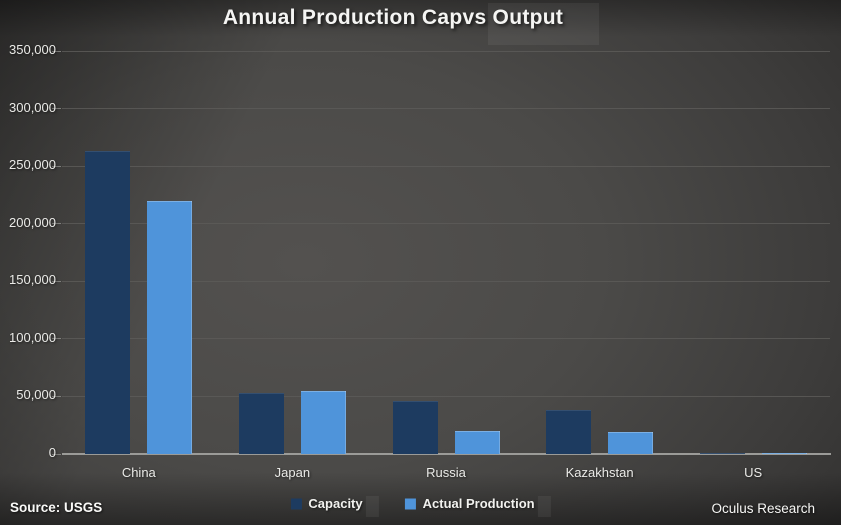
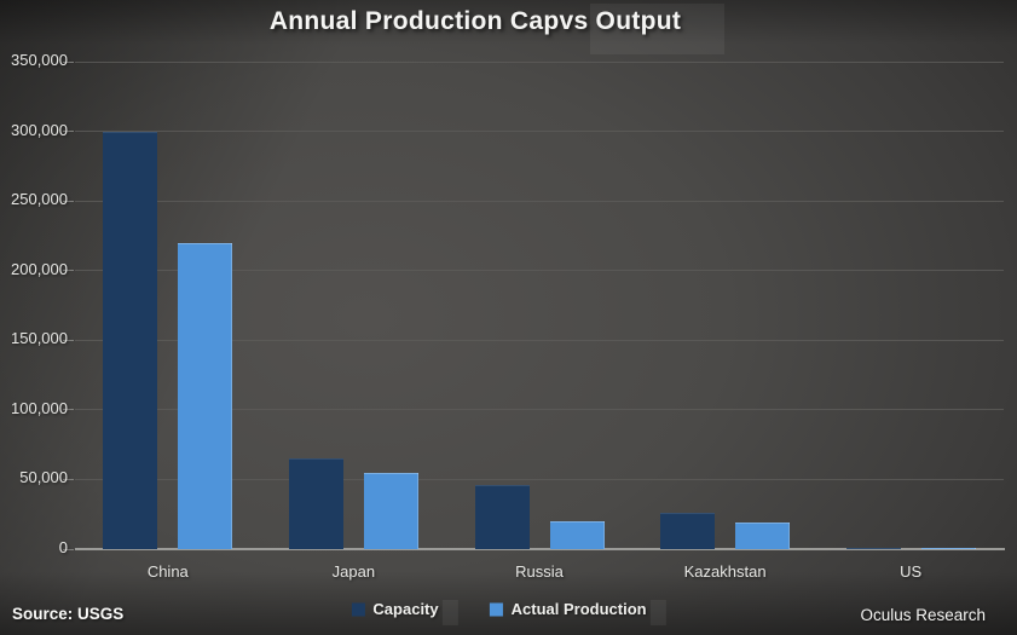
Capacity/China: 263000 -> 300000
Capacity/Japan: 53000 -> 65000
Capacity/Kazakhstan: 38000 -> 26000
